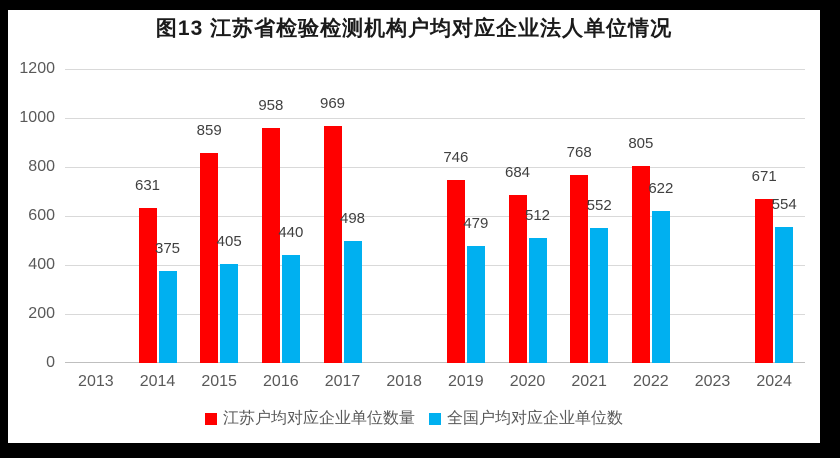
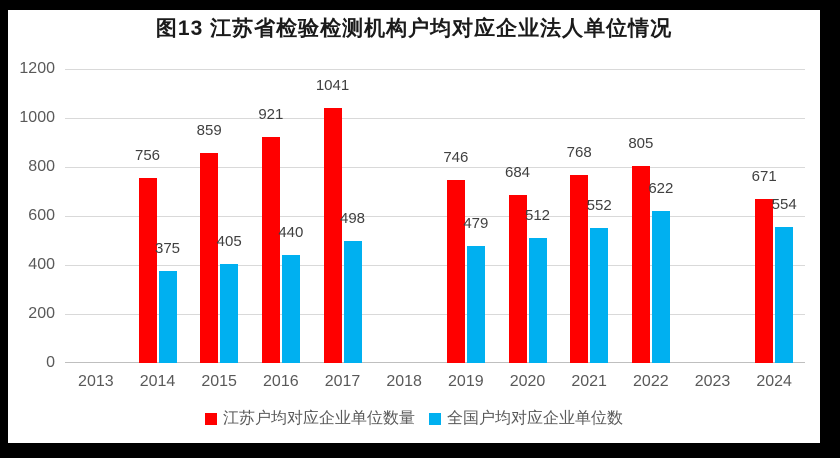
江苏户均对应企业单位数量/2014: 631 -> 756
江苏户均对应企业单位数量/2016: 958 -> 921
江苏户均对应企业单位数量/2017: 969 -> 1041
